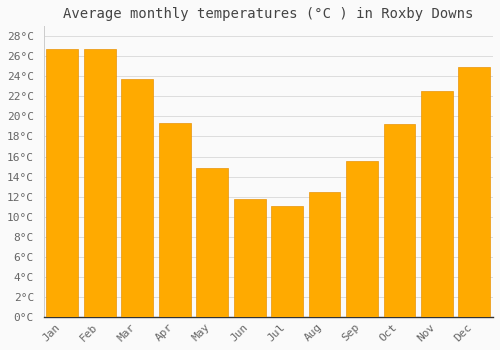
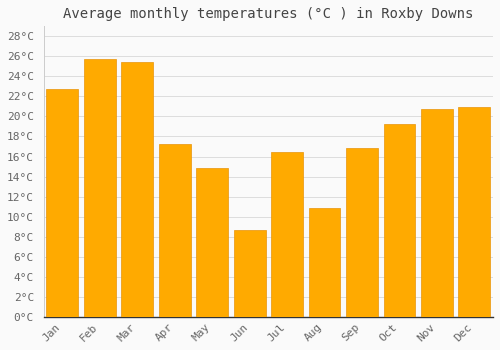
Jan: 26.7°C -> 22.7°C
Feb: 26.7°C -> 25.7°C
Mar: 23.7°C -> 25.4°C
Apr: 19.3°C -> 17.2°C
Jun: 11.8°C -> 8.7°C
Jul: 11.1°C -> 16.5°C
Aug: 12.5°C -> 10.9°C
Sep: 15.6°C -> 16.8°C
Nov: 22.5°C -> 20.7°C
Dec: 24.9°C -> 20.9°C
